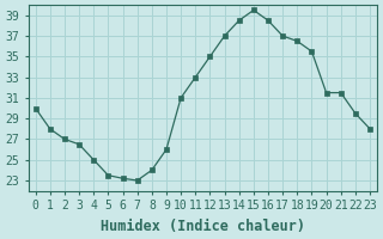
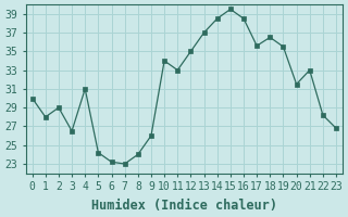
2: 27.0 -> 29.0
4: 25.0 -> 31.0
5: 23.5 -> 24.2
10: 31.0 -> 34.0
17: 37.0 -> 35.6
21: 31.5 -> 33.0
22: 29.5 -> 28.2
23: 28.0 -> 26.8
